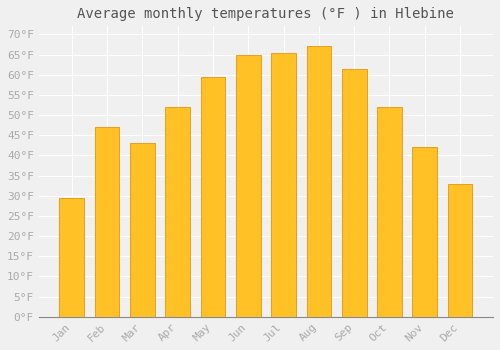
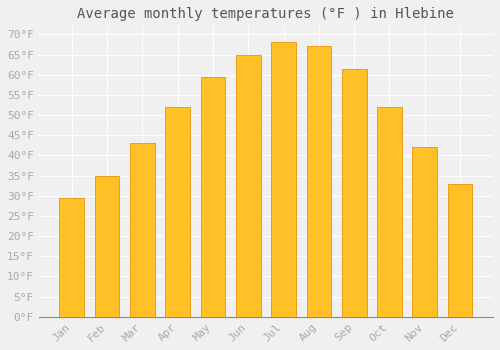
Feb: 47.0°F -> 35.0°F
Jul: 65.5°F -> 68.0°F
